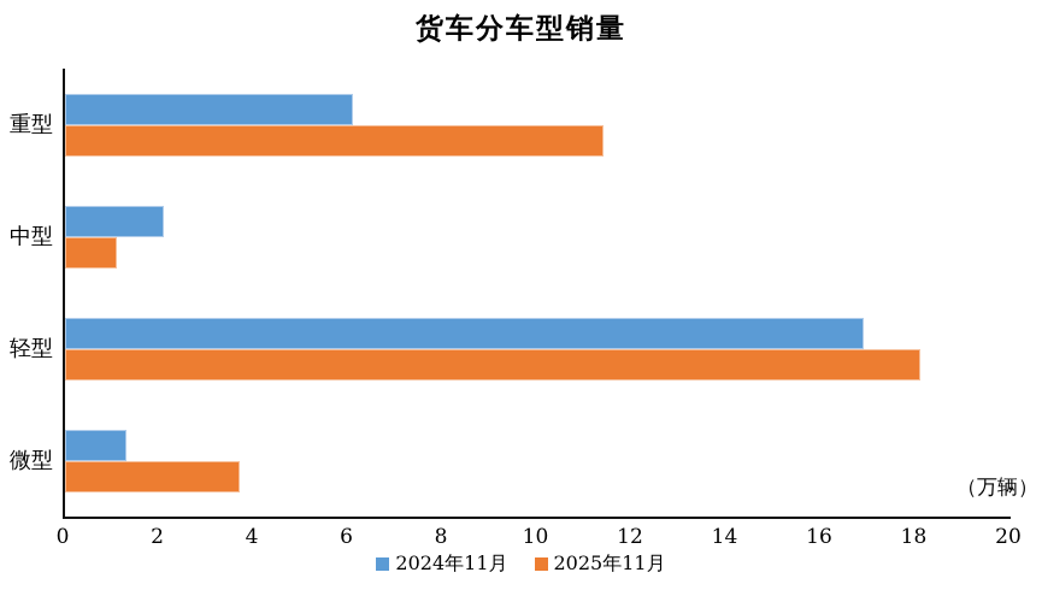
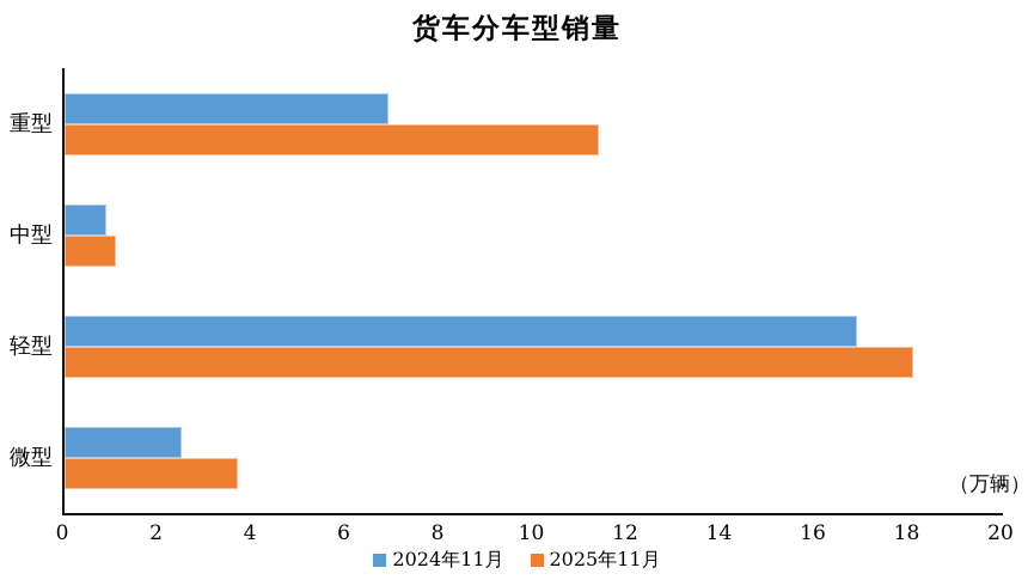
2024年11月/重型: 6.1 -> 6.9
2024年11月/中型: 2.1 -> 0.9
2024年11月/微型: 1.3 -> 2.5
